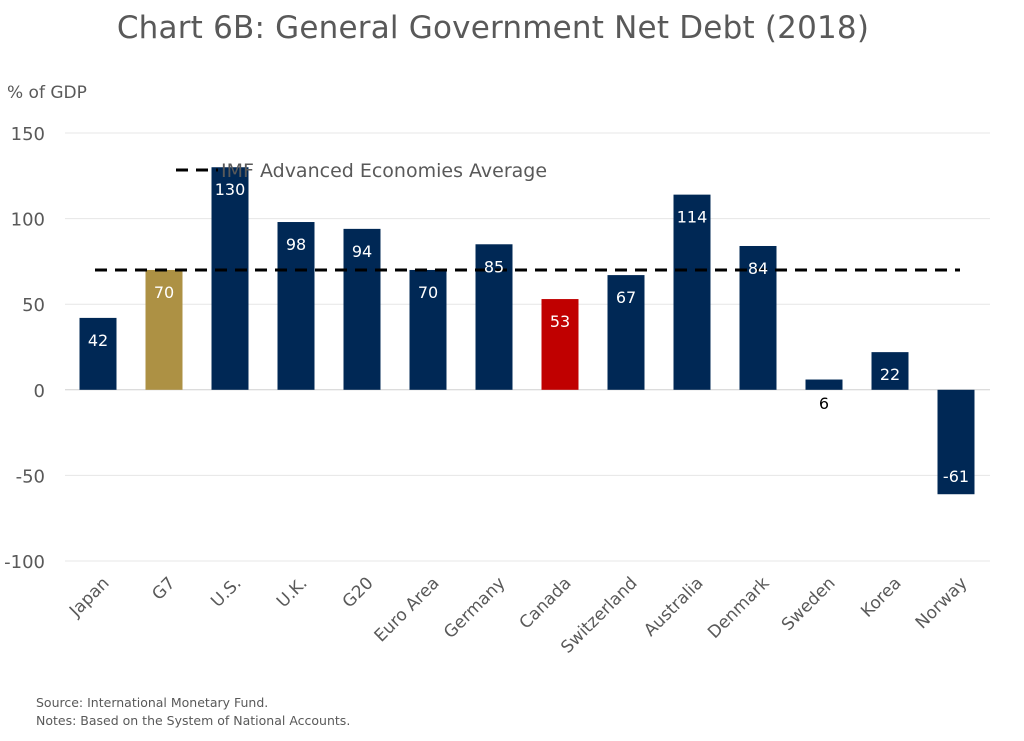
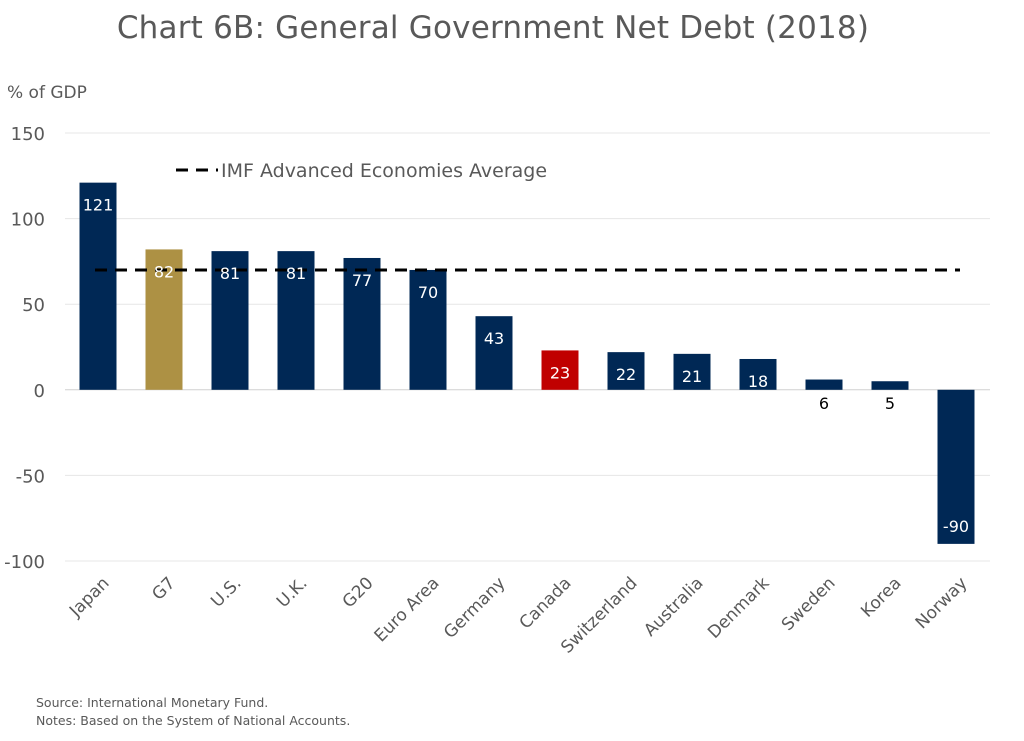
Japan: 42 -> 121
G7: 70 -> 82
U.S.: 130 -> 81
U.K.: 98 -> 81
G20: 94 -> 77
Germany: 85 -> 43
Canada: 53 -> 23
Switzerland: 67 -> 22
Australia: 114 -> 21
Denmark: 84 -> 18
Korea: 22 -> 5
Norway: -61 -> -90
